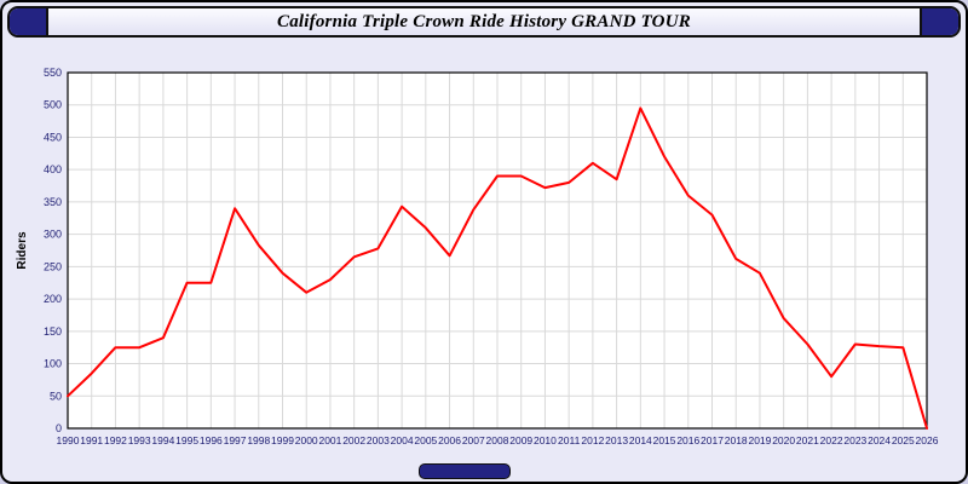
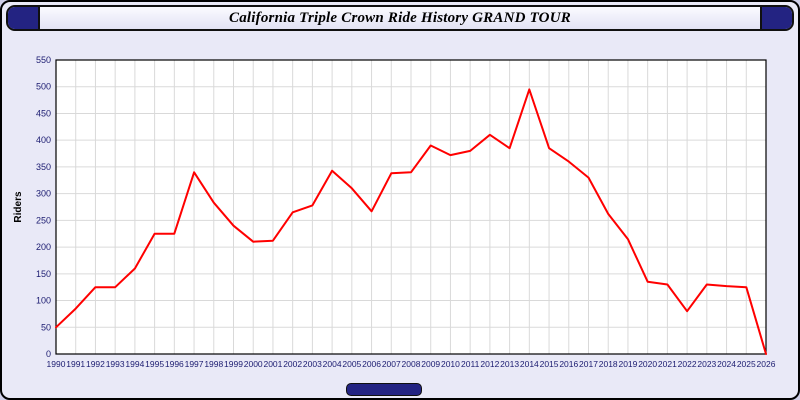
1994: 140 -> 160
2001: 230 -> 210
2008: 390 -> 340
2015: 420 -> 380
2019: 240 -> 220
2020: 170 -> 140
